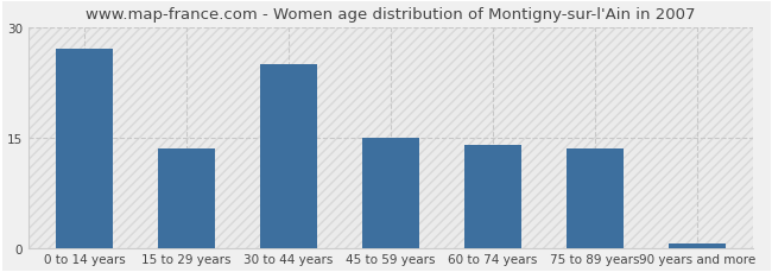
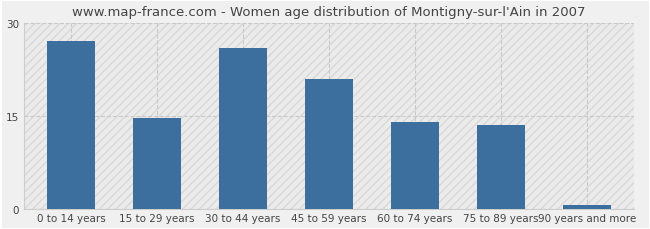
15 to 29 years: 13.5 -> 14.6
30 to 44 years: 25.0 -> 26.0
45 to 59 years: 15.0 -> 21.0
